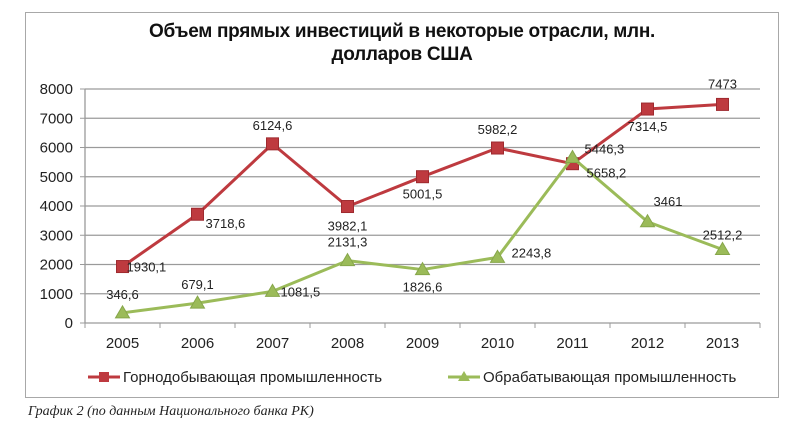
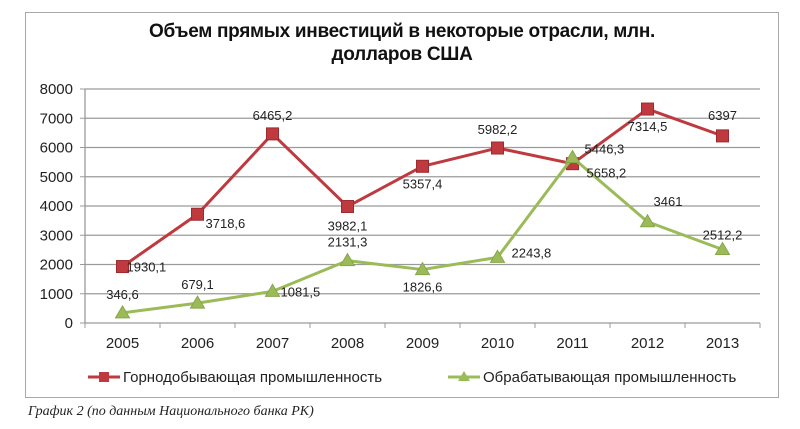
Горнодобывающая промышленность/2007: 6124,6 -> 6465,2
Горнодобывающая промышленность/2009: 5001,5 -> 5357,4
Горнодобывающая промышленность/2013: 7473 -> 6397
